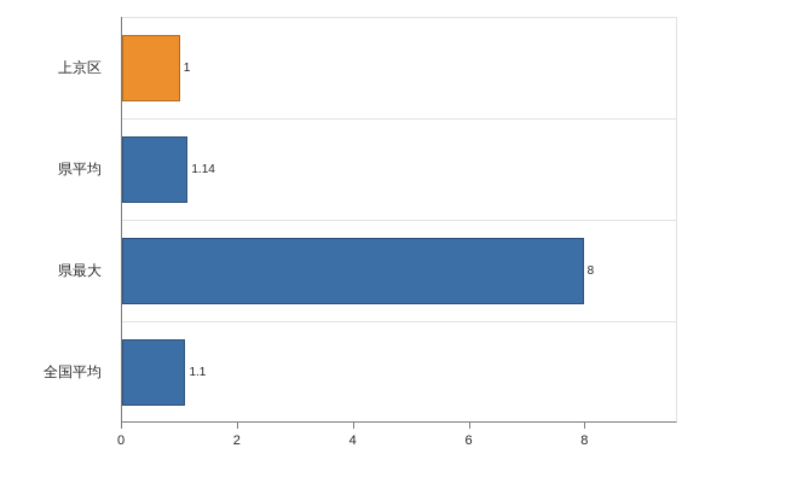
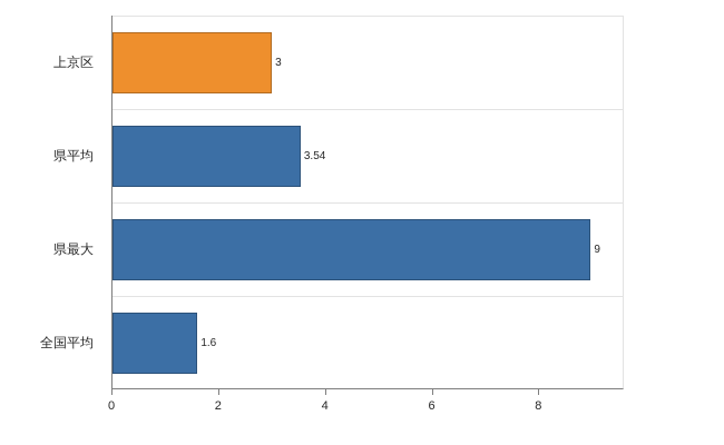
上京区: 1 -> 3
県平均: 1.14 -> 3.54
県最大: 8 -> 9
全国平均: 1.1 -> 1.6
